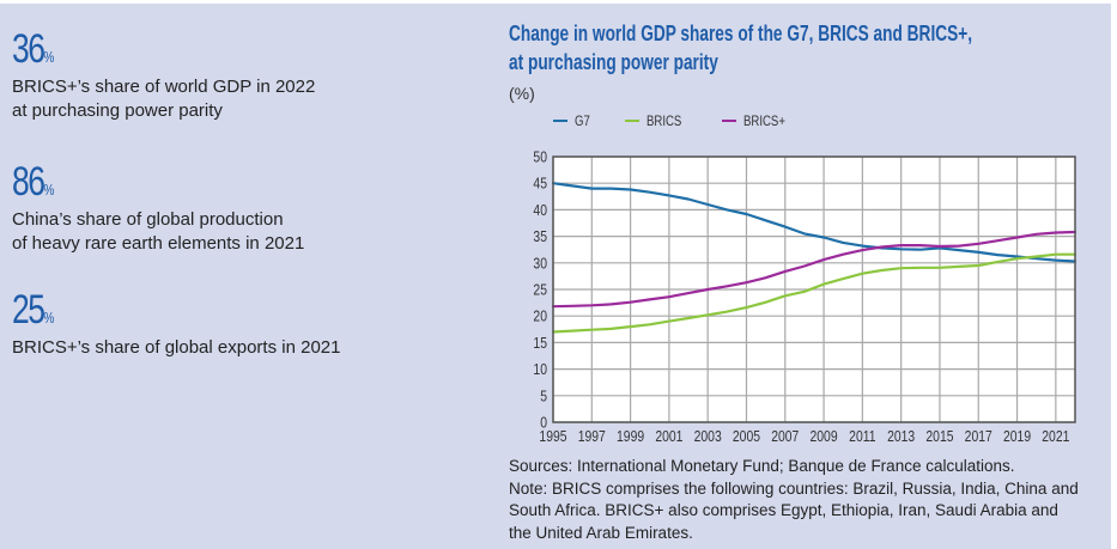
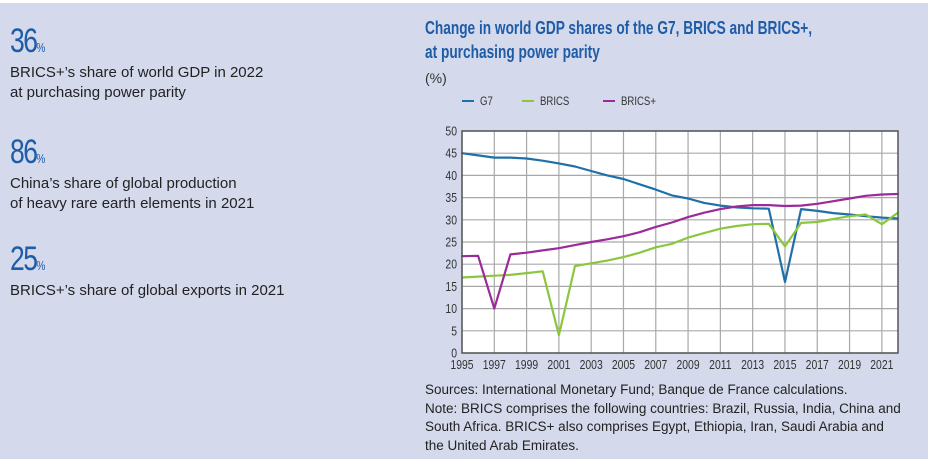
BRICS+/1997: 22 -> 10
BRICS/2001: 19 -> 4
G7/2015: 33 -> 16
BRICS/2015: 29 -> 24
BRICS/2021: 32 -> 29
